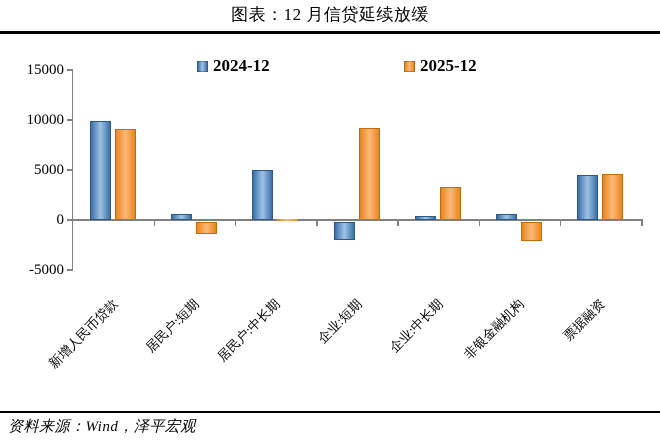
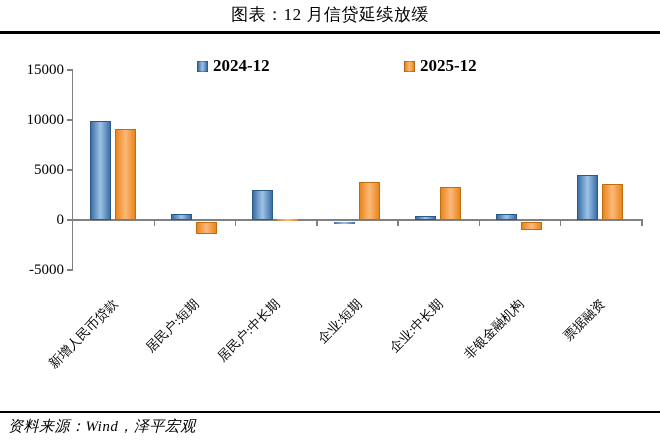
2024-12/居民户:中长期: 5000 -> 3000
2024-12/企业:短期: -1800 -> -200
2025-12/企业:短期: 9200 -> 3800
2025-12/非银金融机构: -1900 -> -800
2025-12/票据融资: 4600 -> 3600
